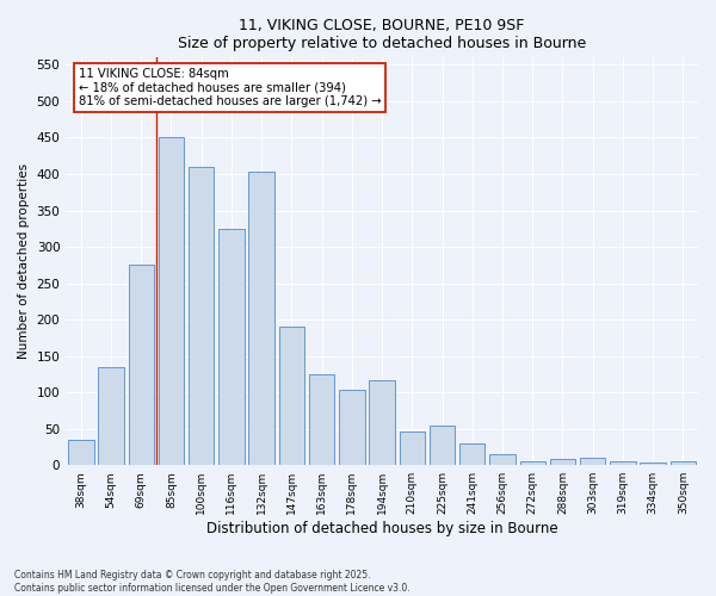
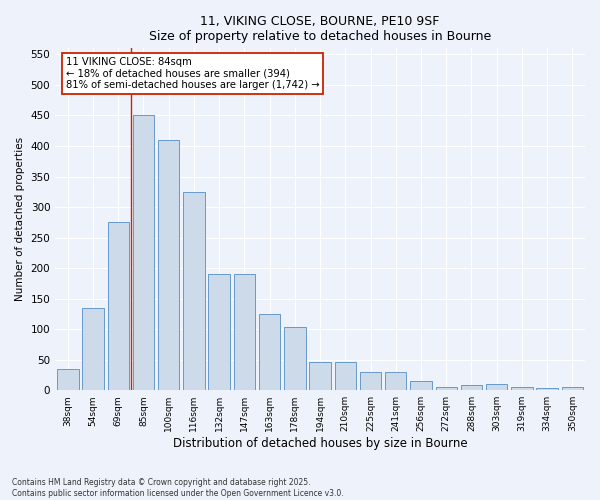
132sqm: 404 -> 190
194sqm: 116 -> 47
225sqm: 54 -> 30
